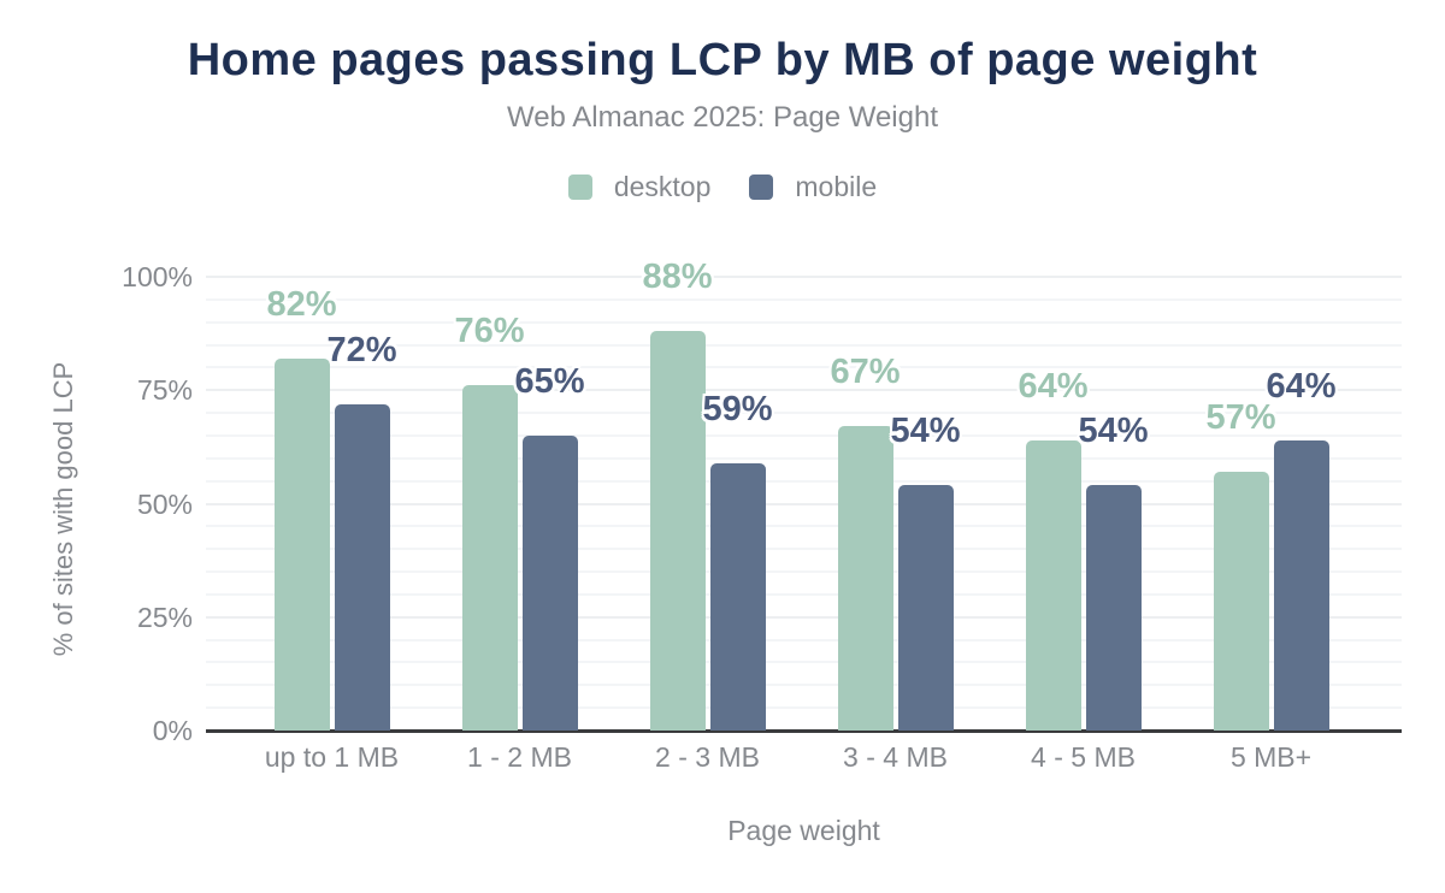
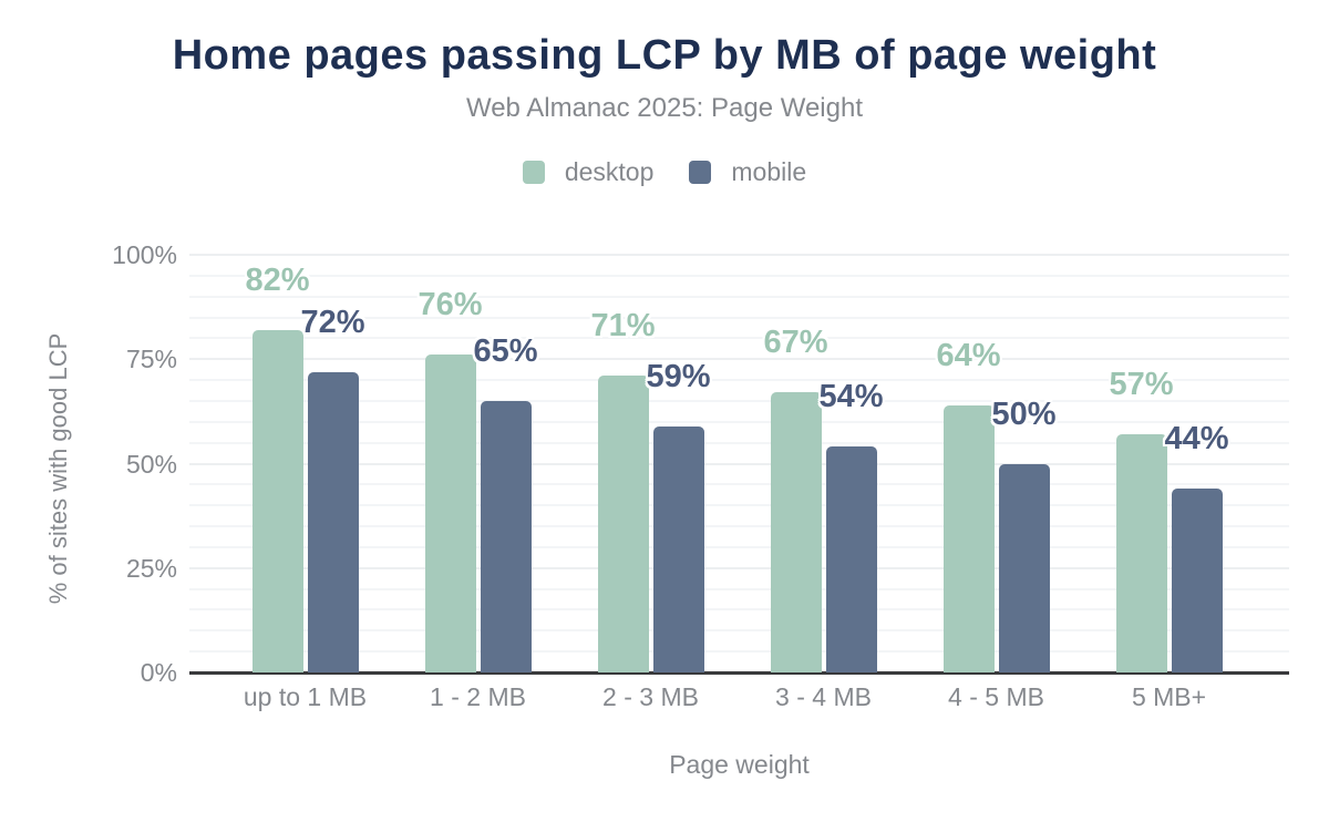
desktop/2 - 3 MB: 88% -> 71%
mobile/4 - 5 MB: 54% -> 50%
mobile/5 MB+: 64% -> 44%
